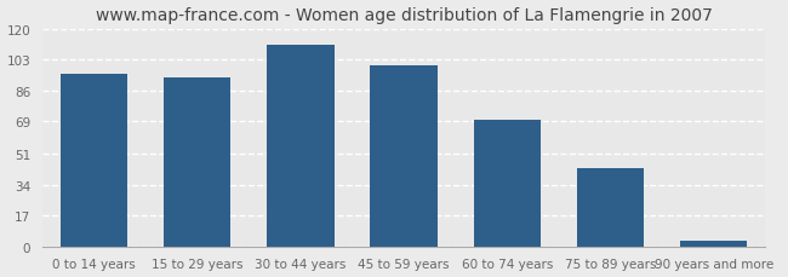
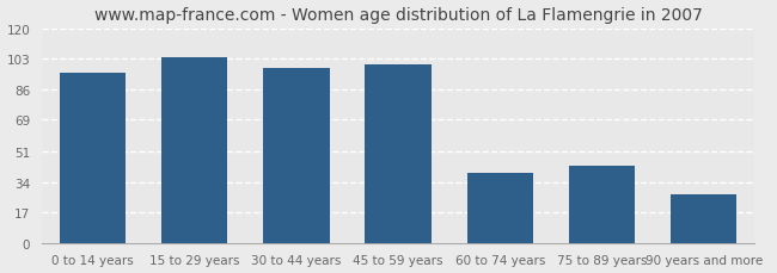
15 to 29 years: 93 -> 104
30 to 44 years: 111 -> 98
60 to 74 years: 70 -> 39
90 years and more: 3 -> 27
